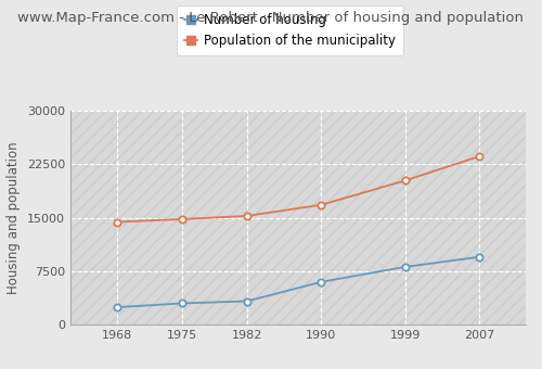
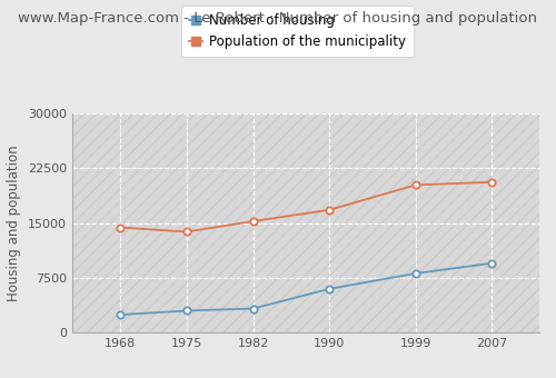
Population of the municipality/1975: 14800 -> 13800
Population of the municipality/2007: 23600 -> 20600
